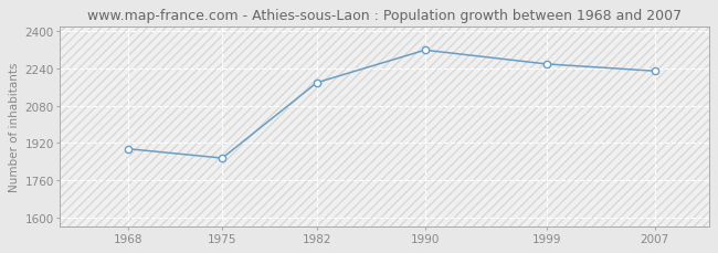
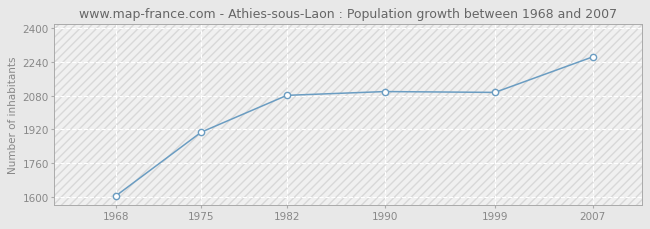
1968: 1895 -> 1603
1975: 1855 -> 1907
1982: 2180 -> 2082
1990: 2320 -> 2100
1999: 2260 -> 2096
2007: 2230 -> 2265
